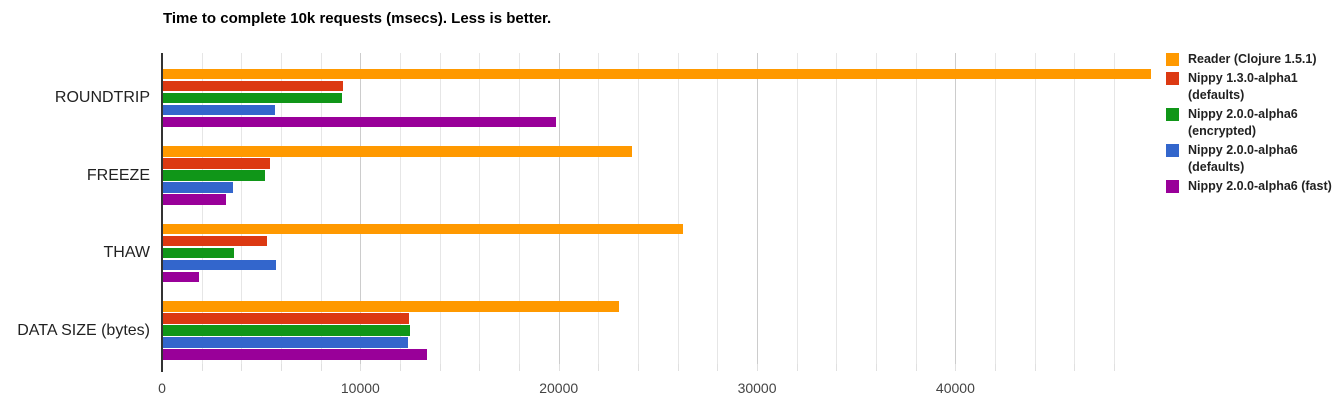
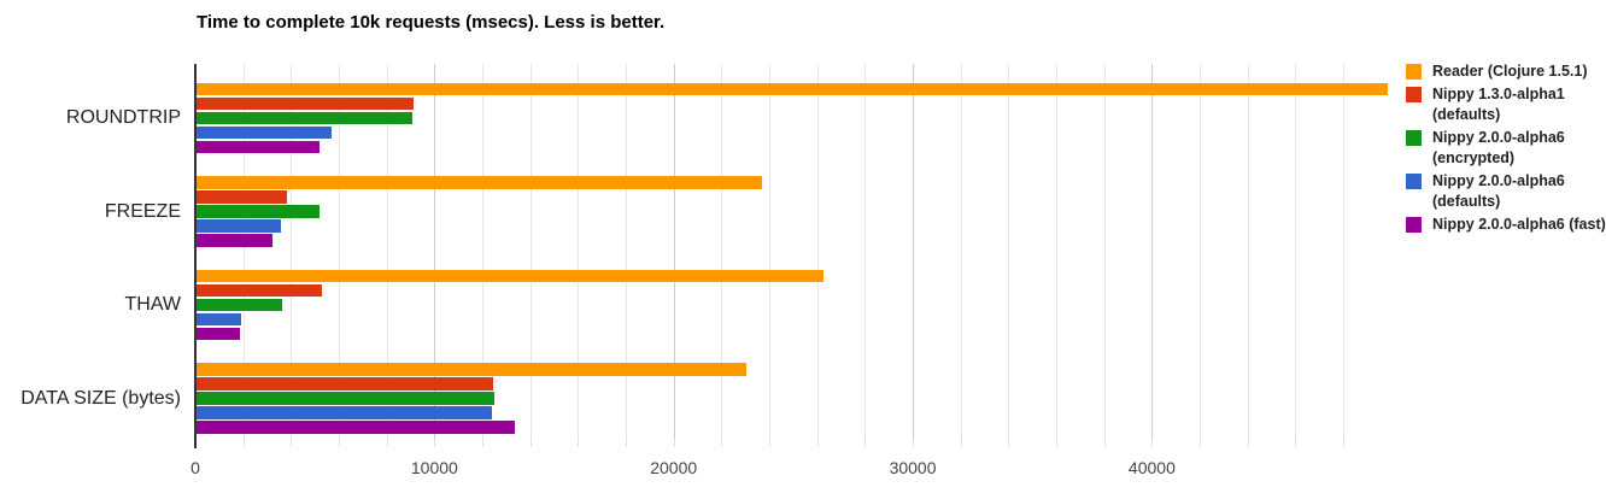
Nippy 2.0.0-alpha6 (fast)/ROUNDTRIP: 19800 -> 5200
Nippy 1.3.0-alpha1 (defaults)/FREEZE: 5400 -> 3800
Nippy 2.0.0-alpha6 (defaults)/THAW: 5700 -> 1900
